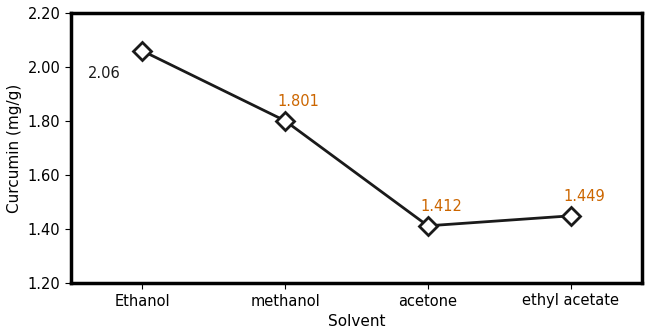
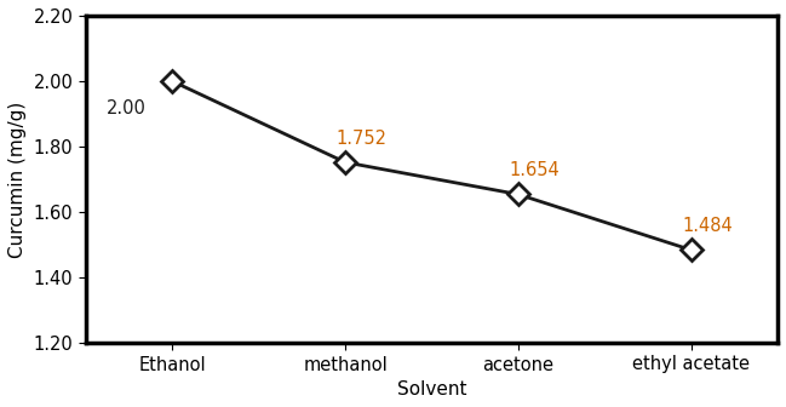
Ethanol: 2.06 -> 2.00
methanol: 1.801 -> 1.752
acetone: 1.412 -> 1.654
ethyl acetate: 1.449 -> 1.484
